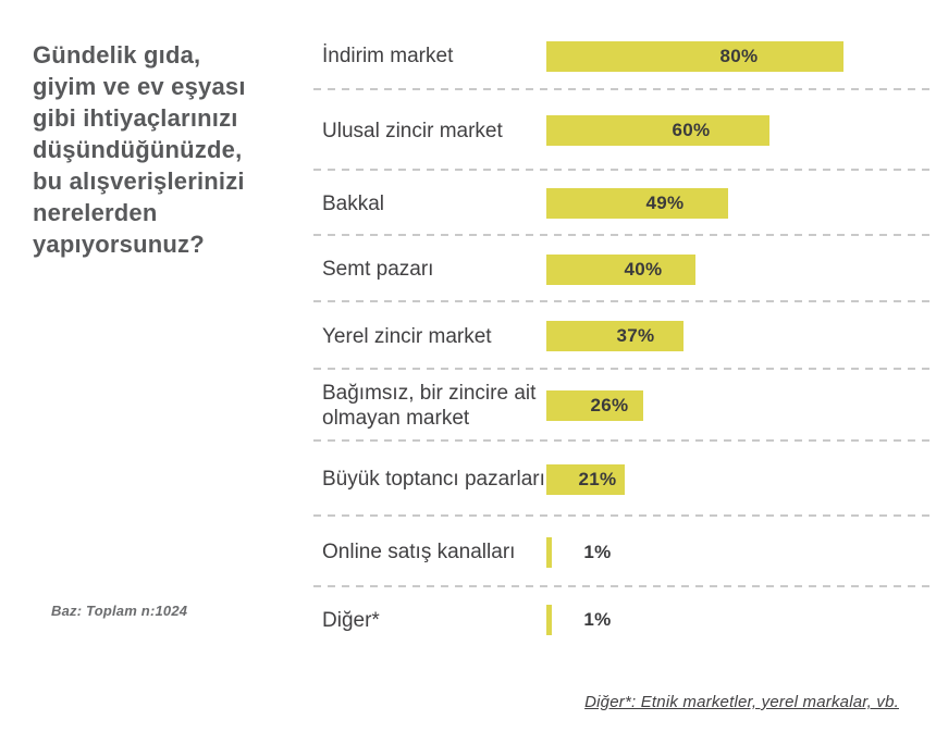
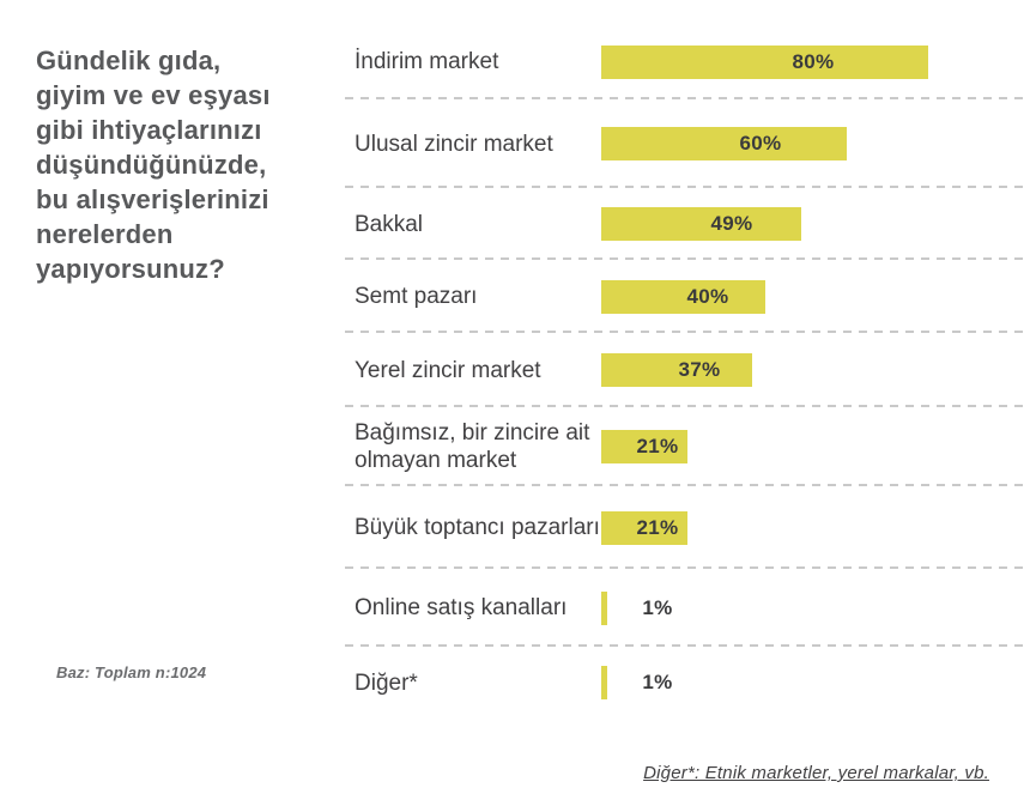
Bağımsız, bir zincire ait olmayan market: 26% -> 21%
